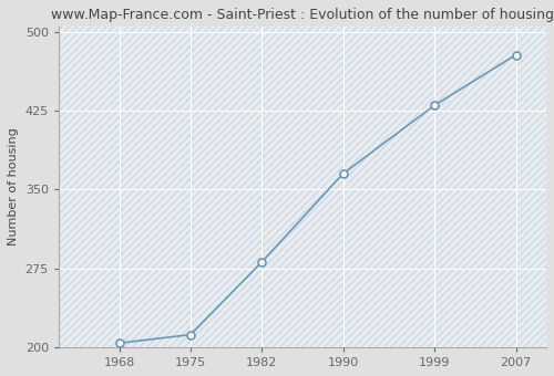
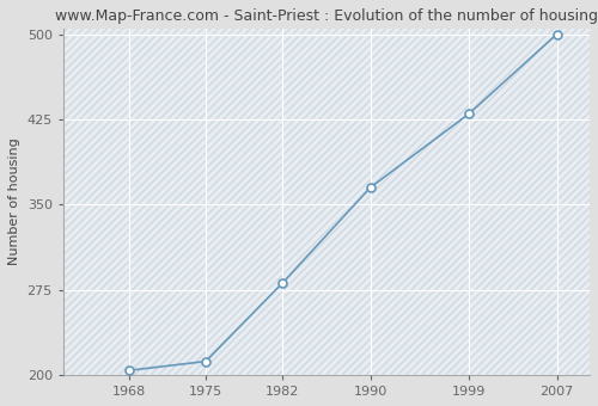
2007: 478 -> 500
